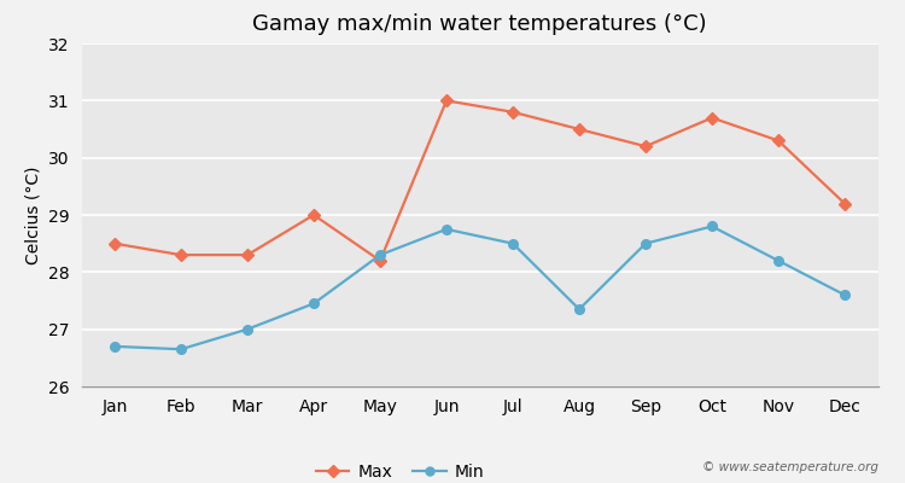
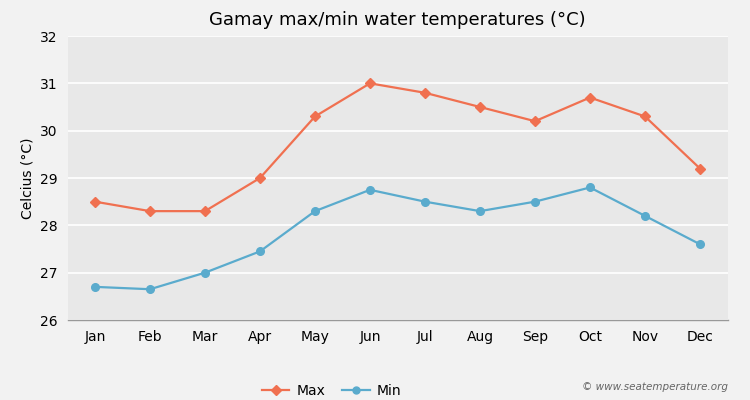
Max/May: 28.2 -> 30.3
Min/Aug: 27.35 -> 28.30
